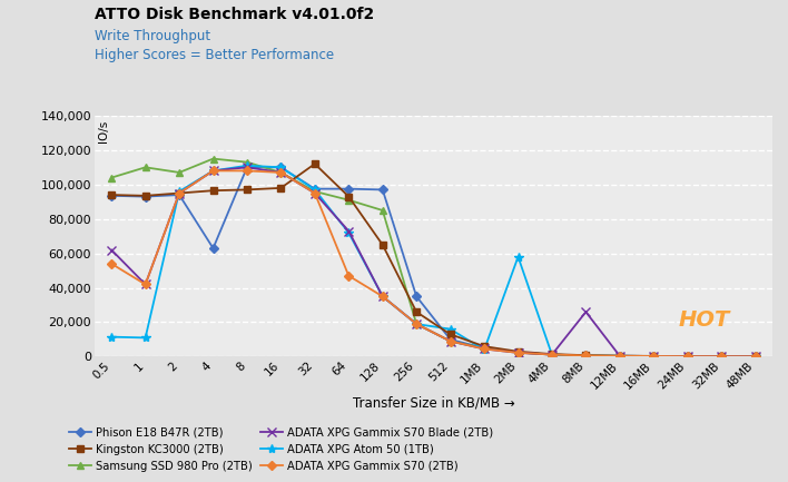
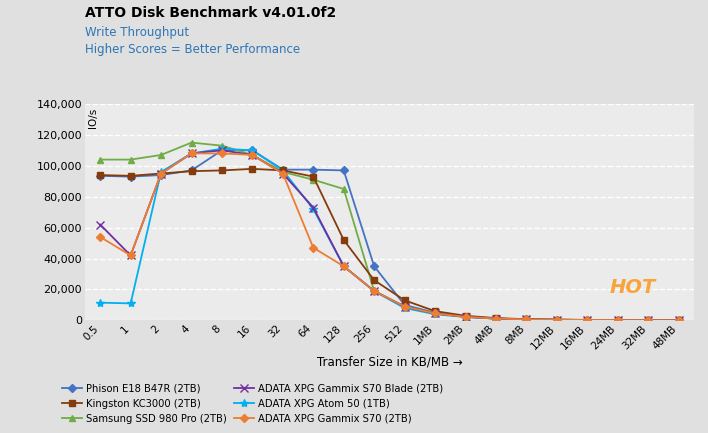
Samsung SSD 980 Pro (2TB)/1: 110,000 -> 104,000
Phison E18 B47R (2TB)/4: 63,000 -> 97,000
Kingston KC3000 (2TB)/32: 112,000 -> 97,000
Kingston KC3000 (2TB)/128: 65,000 -> 52,000
ADATA XPG Atom 50 (1TB)/512: 16,000 -> 8,000
ADATA XPG Atom 50 (1TB)/2MB: 58,000 -> 2,000
ADATA XPG Gammix S70 Blade (2TB)/8MB: 26,000 -> 1,000
